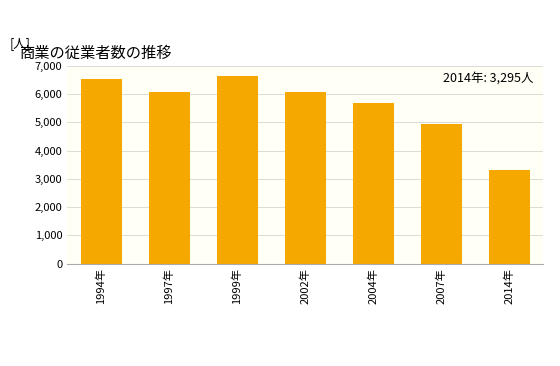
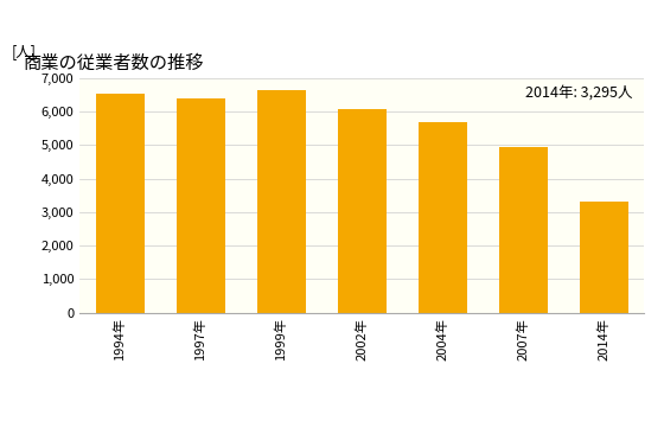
1997年: 6,080 -> 6,400
